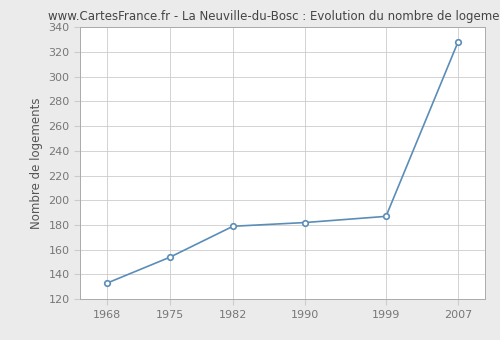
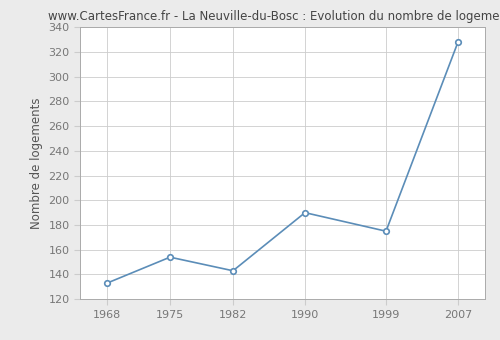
1982: 179 -> 143
1990: 182 -> 190
1999: 187 -> 175
